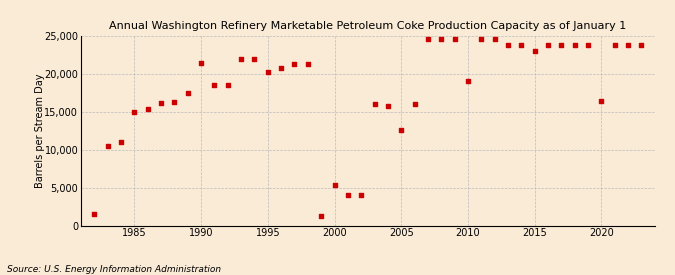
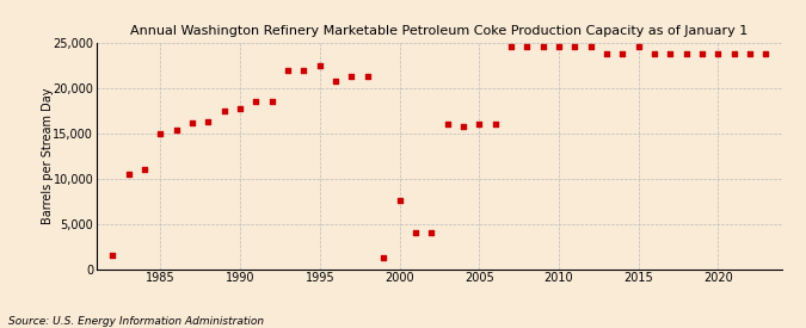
1990: 21,400 -> 17,700
1995: 20,200 -> 22,500
2000: 5,400 -> 7,600
2005: 12,600 -> 16,000
2010: 19,000 -> 24,600
2015: 23,000 -> 24,600
2020: 16,400 -> 23,800
